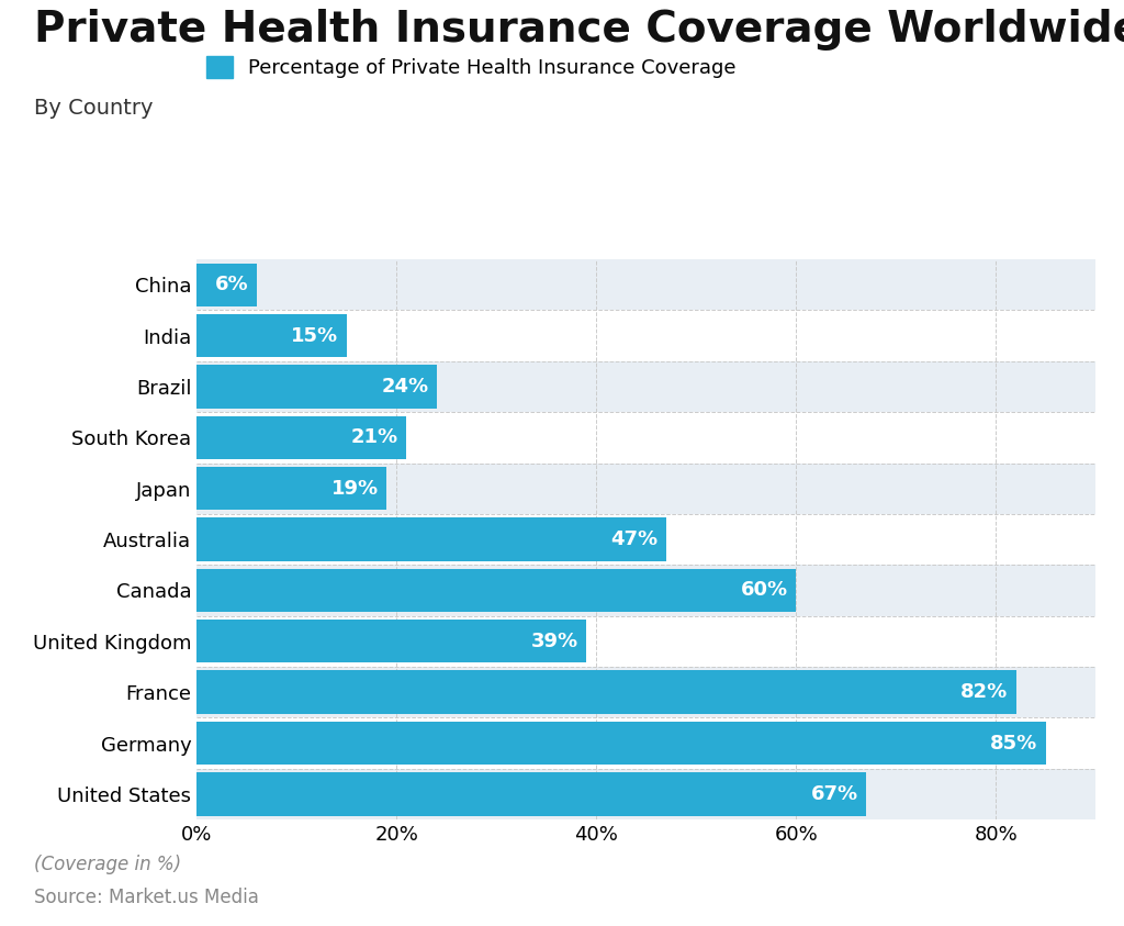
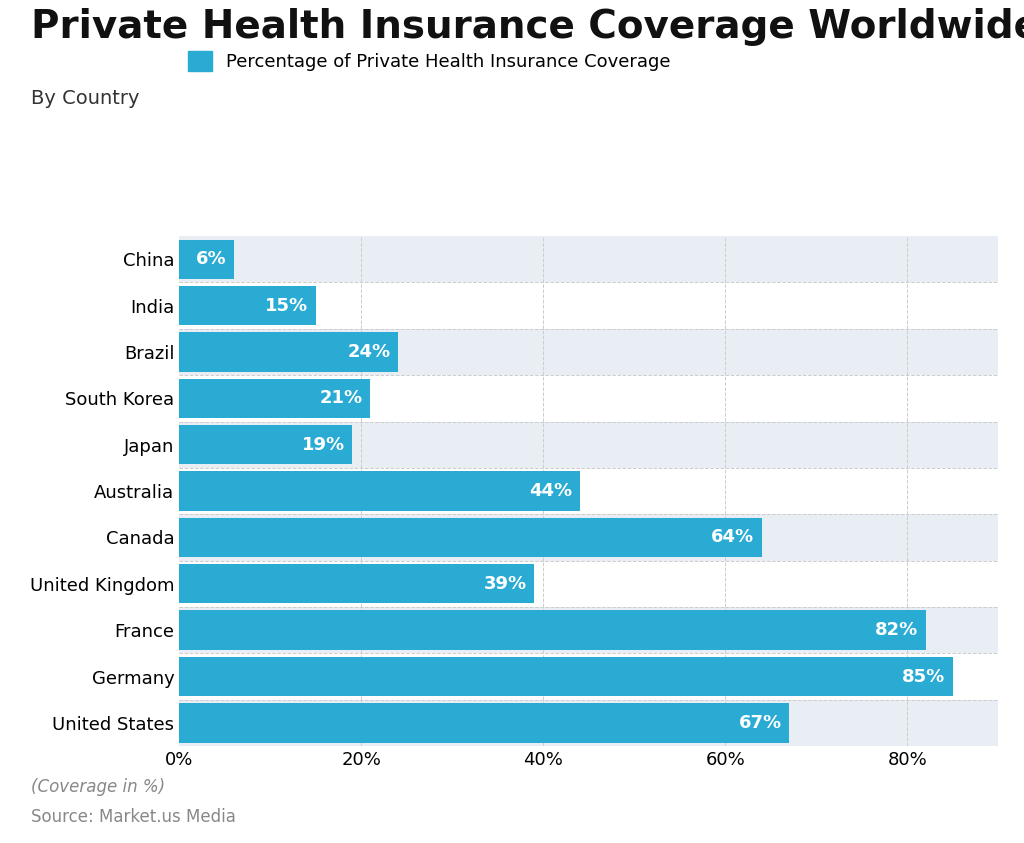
Australia: 47% -> 44%
Canada: 60% -> 64%
